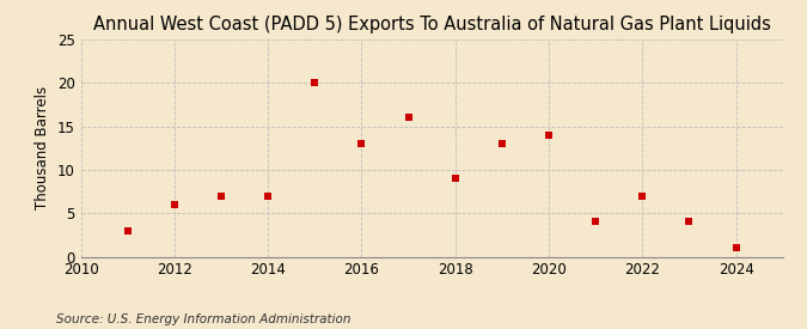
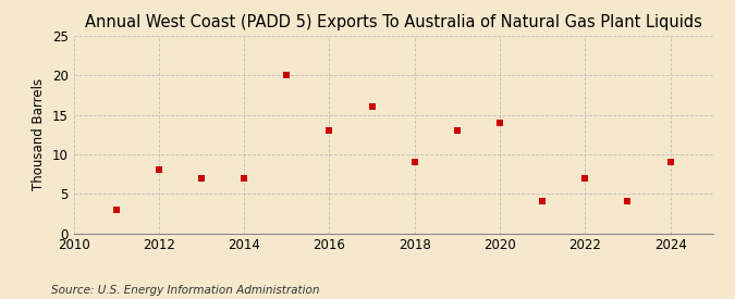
2012: 6 -> 8
2024: 1 -> 9
